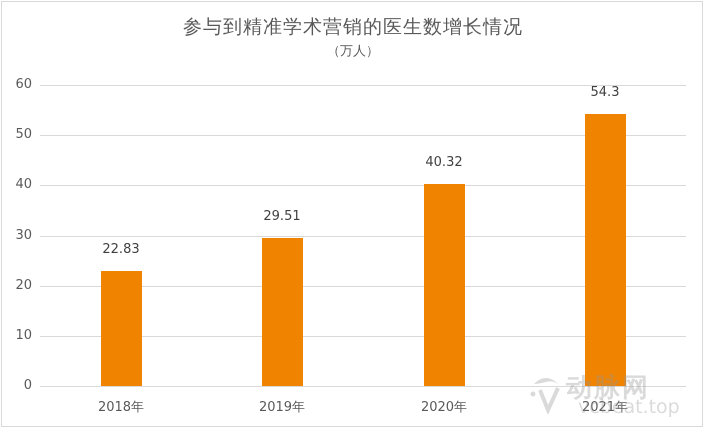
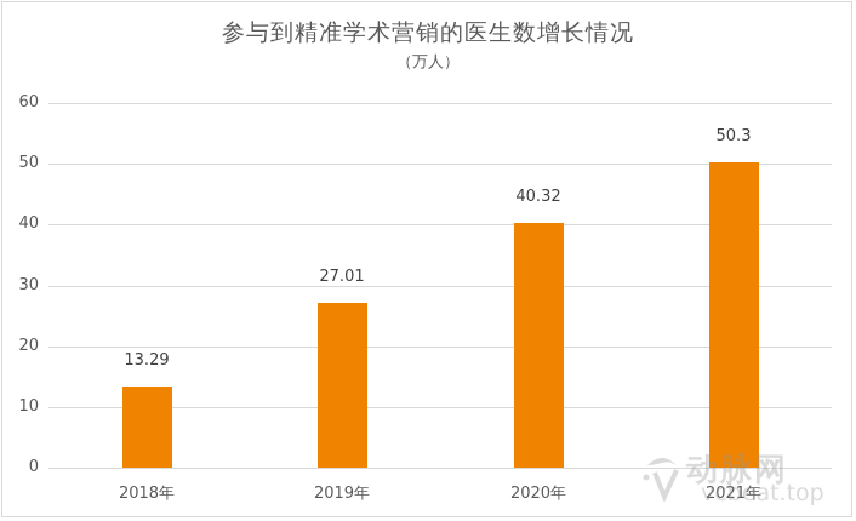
2018年: 22.83 -> 13.29
2019年: 29.51 -> 27.01
2021年: 54.3 -> 50.3
